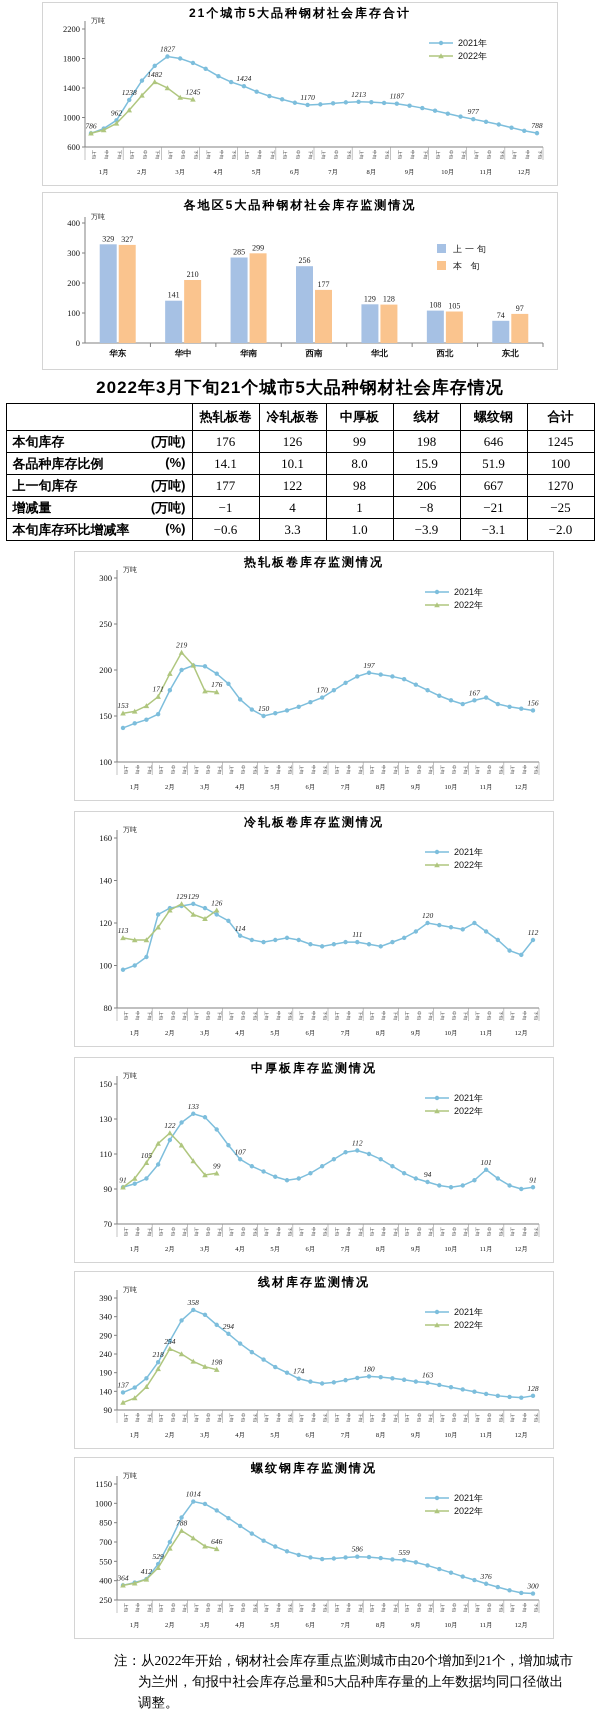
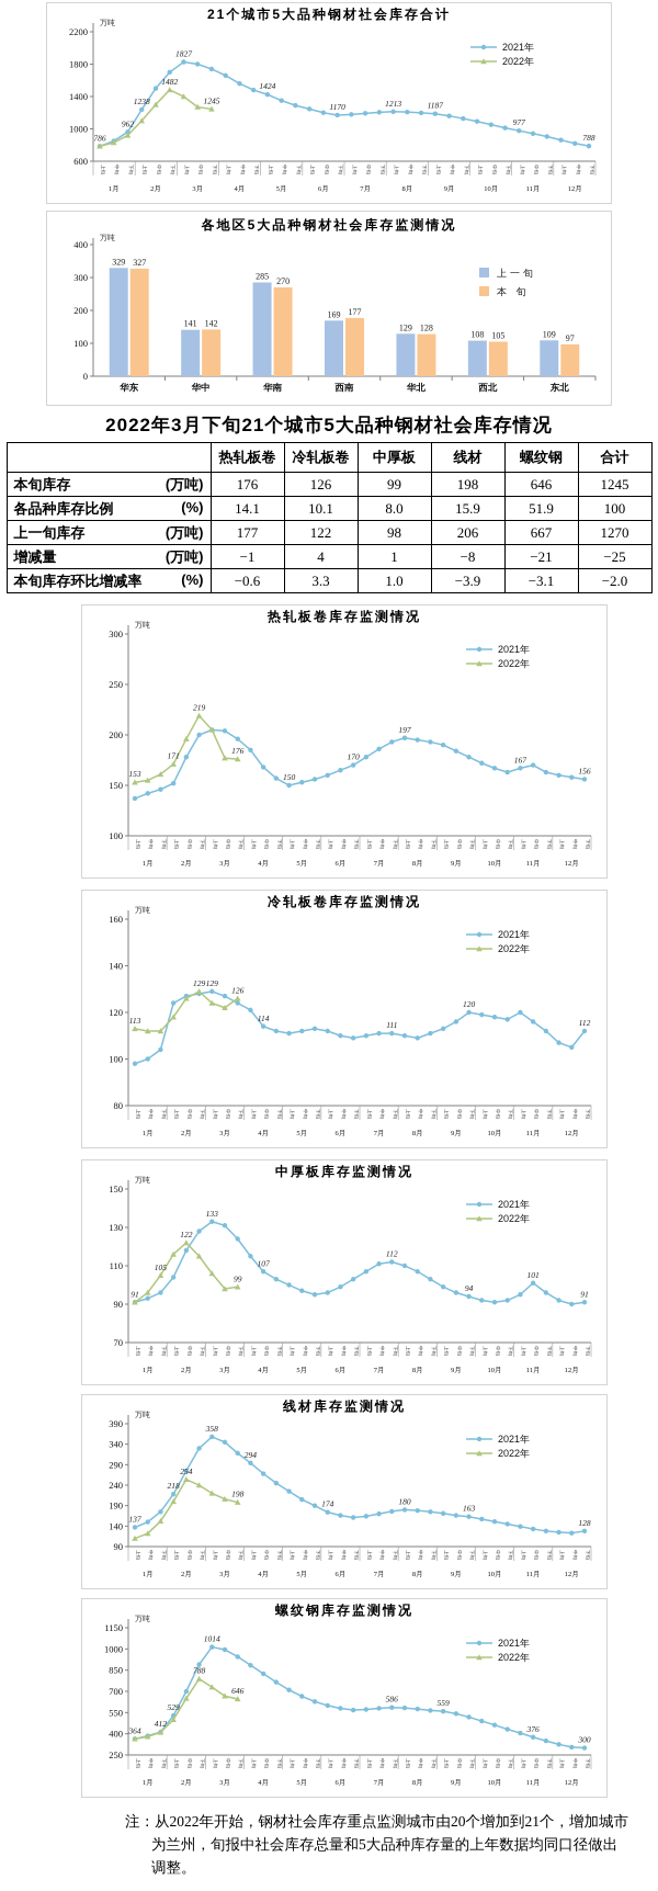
各地区5大品种钢材社会库存监测情况/本 旬/华中: 210 -> 142
各地区5大品种钢材社会库存监测情况/本 旬/华南: 299 -> 270
各地区5大品种钢材社会库存监测情况/上一旬/西南: 256 -> 169
各地区5大品种钢材社会库存监测情况/上一旬/东北: 74 -> 109
